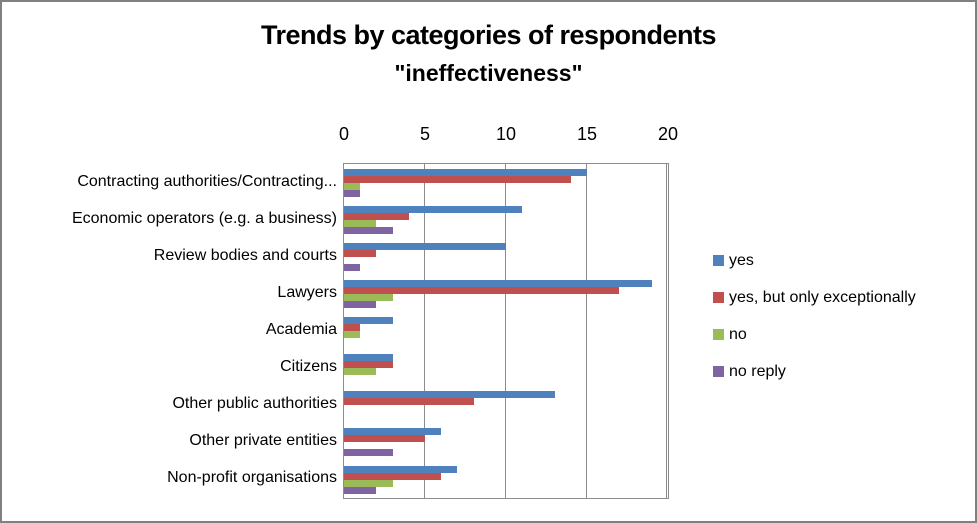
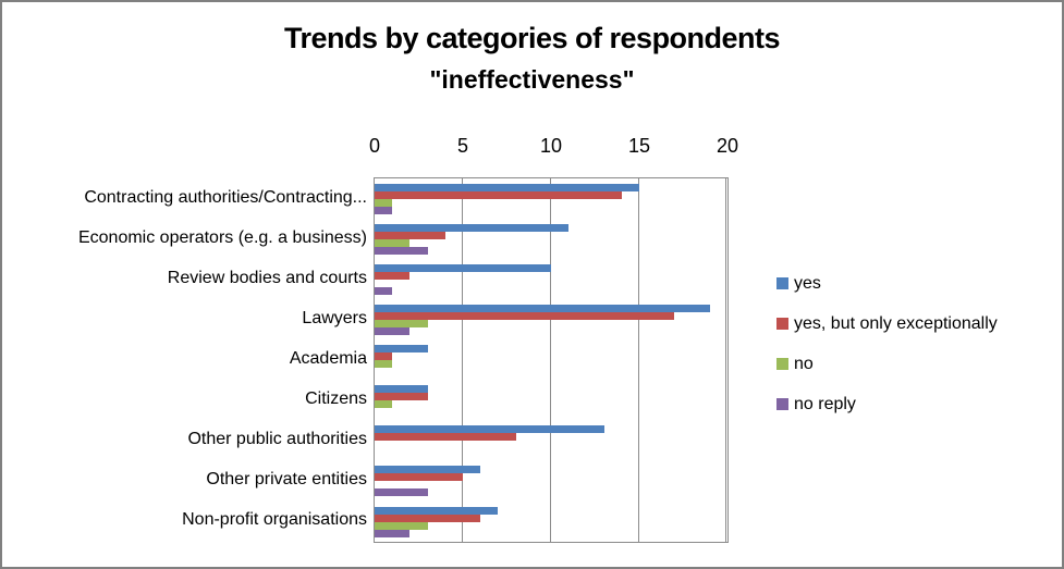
no/Citizens: 2 -> 1
